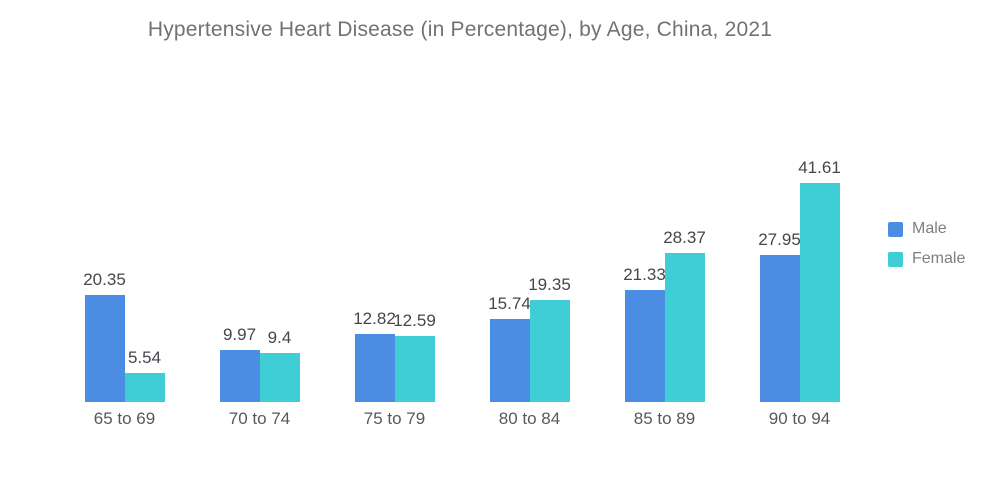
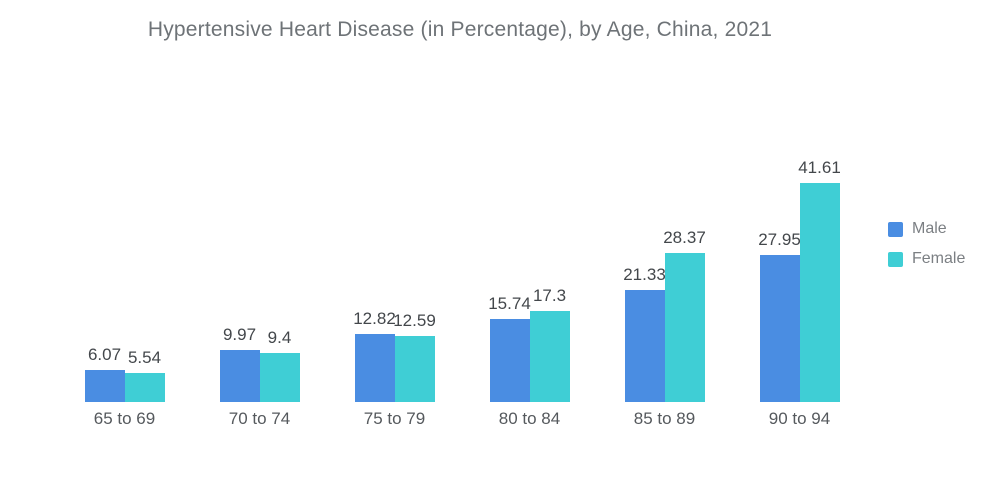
Male/65 to 69: 20.35 -> 6.07
Female/80 to 84: 19.35 -> 17.3
